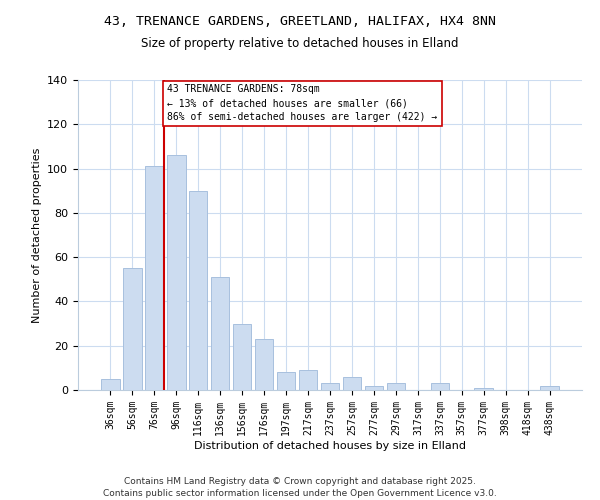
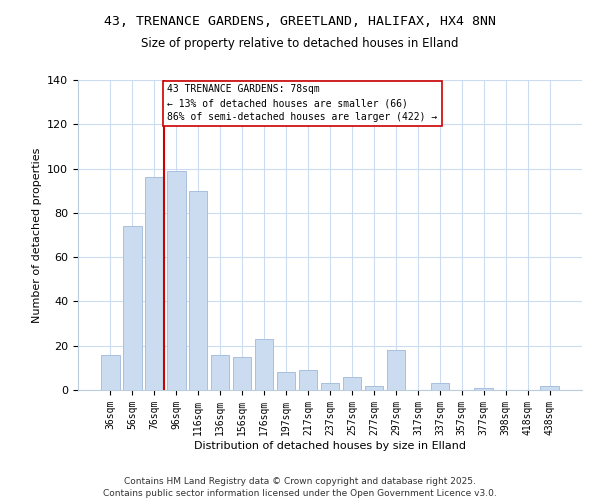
36sqm: 5 -> 16
56sqm: 55 -> 74
76sqm: 101 -> 96
96sqm: 106 -> 99
136sqm: 51 -> 16
156sqm: 30 -> 15
297sqm: 3 -> 18
